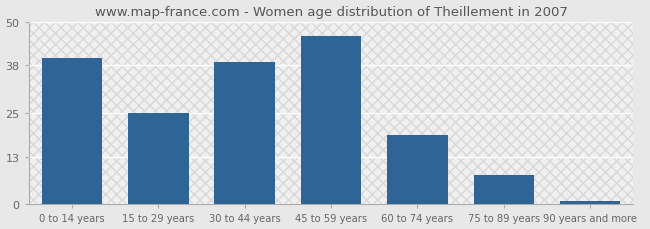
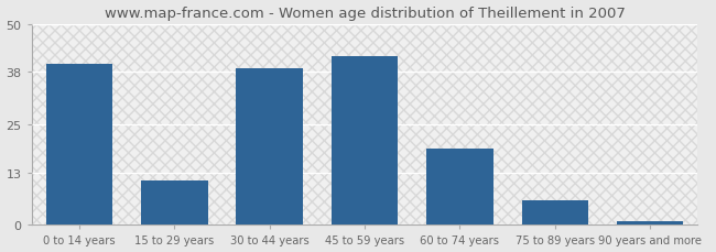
15 to 29 years: 25 -> 11
45 to 59 years: 46 -> 42
75 to 89 years: 8 -> 6
